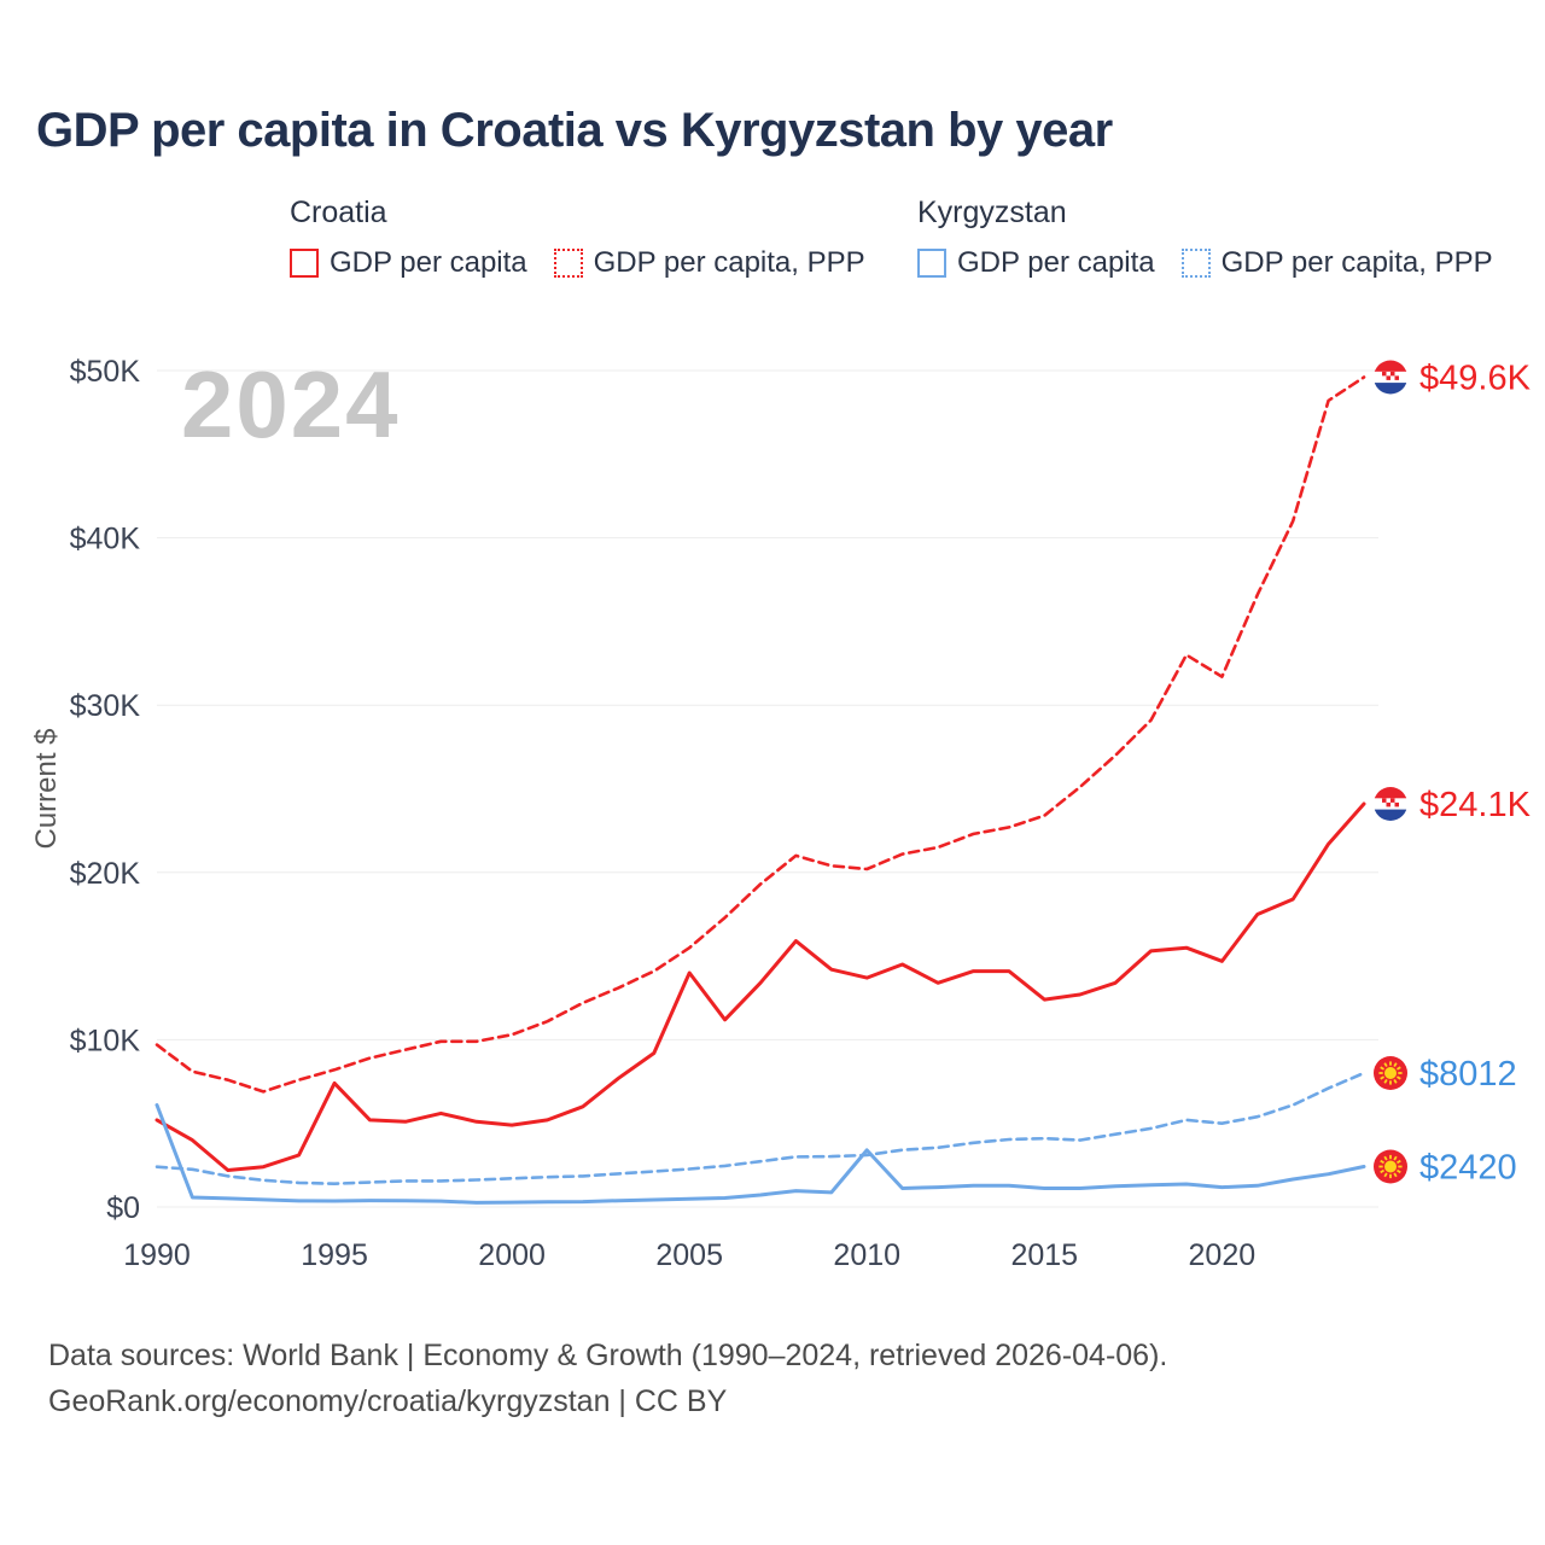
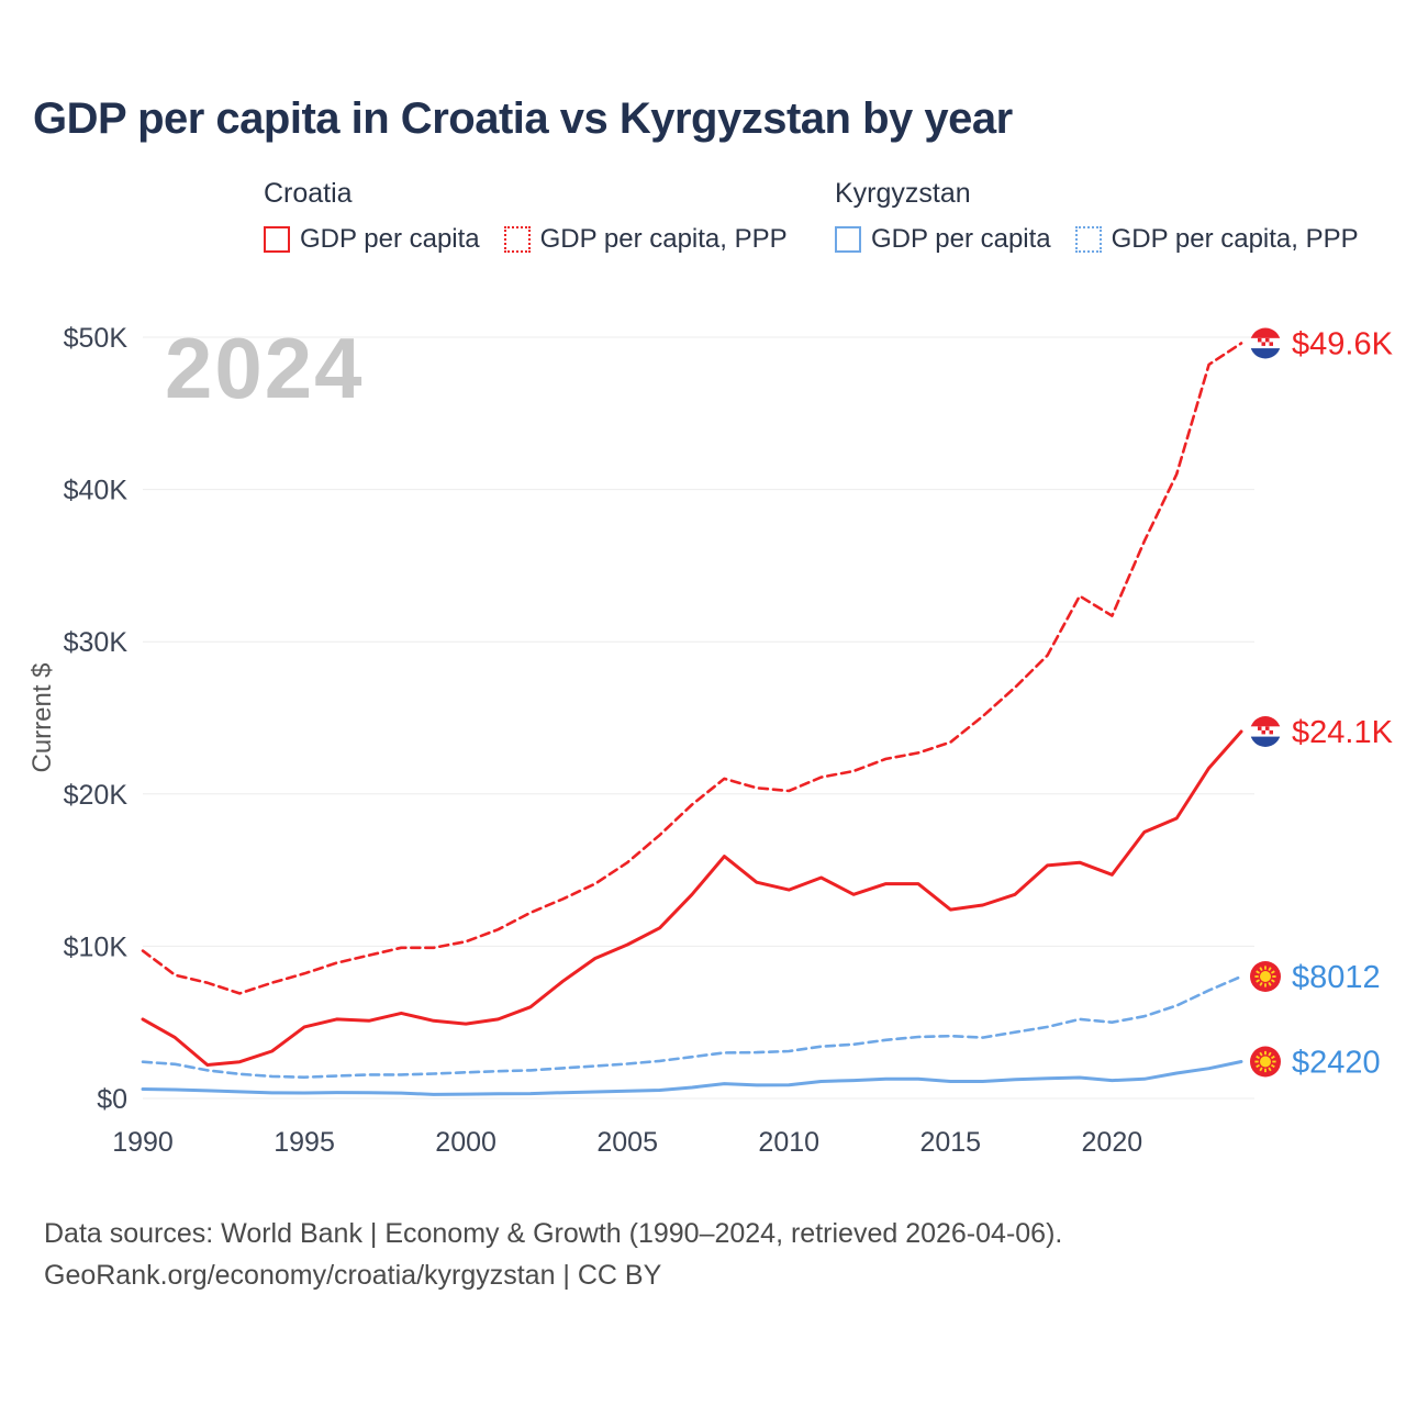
Kyrgyzstan GDP per capita/1990: $6.1K -> $0.6K
Croatia GDP per capita/1995: $7.4K -> $4.7K
Croatia GDP per capita/2005: $14.0K -> $10.1K
Kyrgyzstan GDP per capita/2010: $3.4K -> $0.9K
